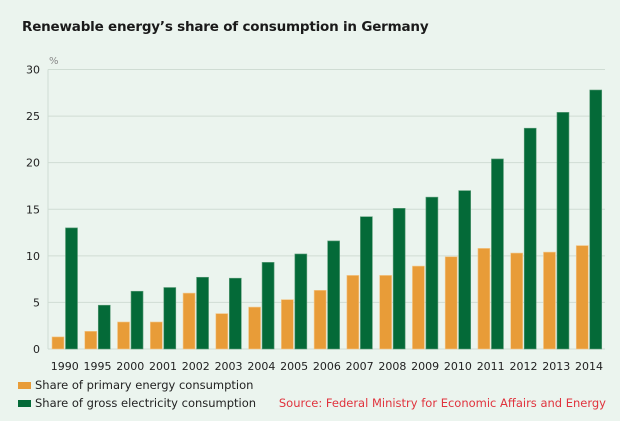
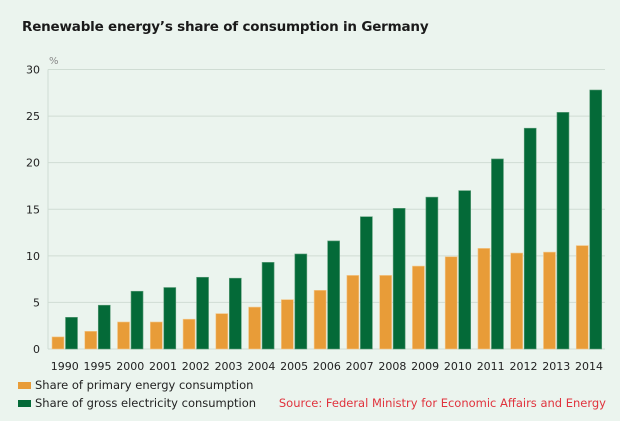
Share of gross electricity consumption/1990: 13 -> 3
Share of primary energy consumption/2002: 6 -> 3
